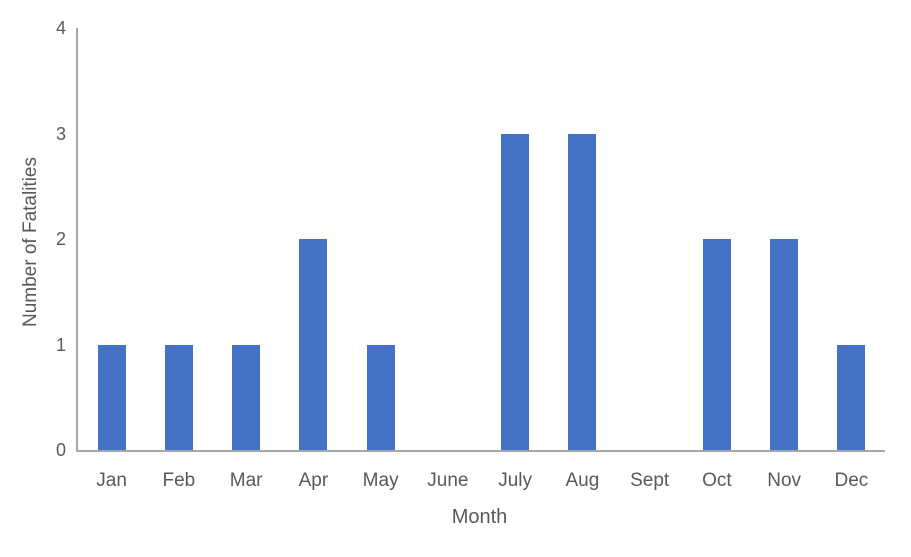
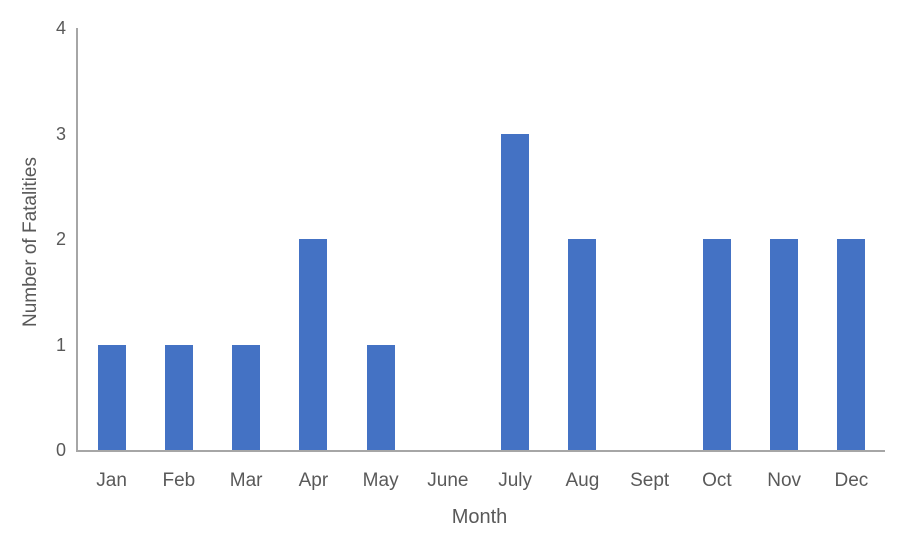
Aug: 3 -> 2
Dec: 1 -> 2
